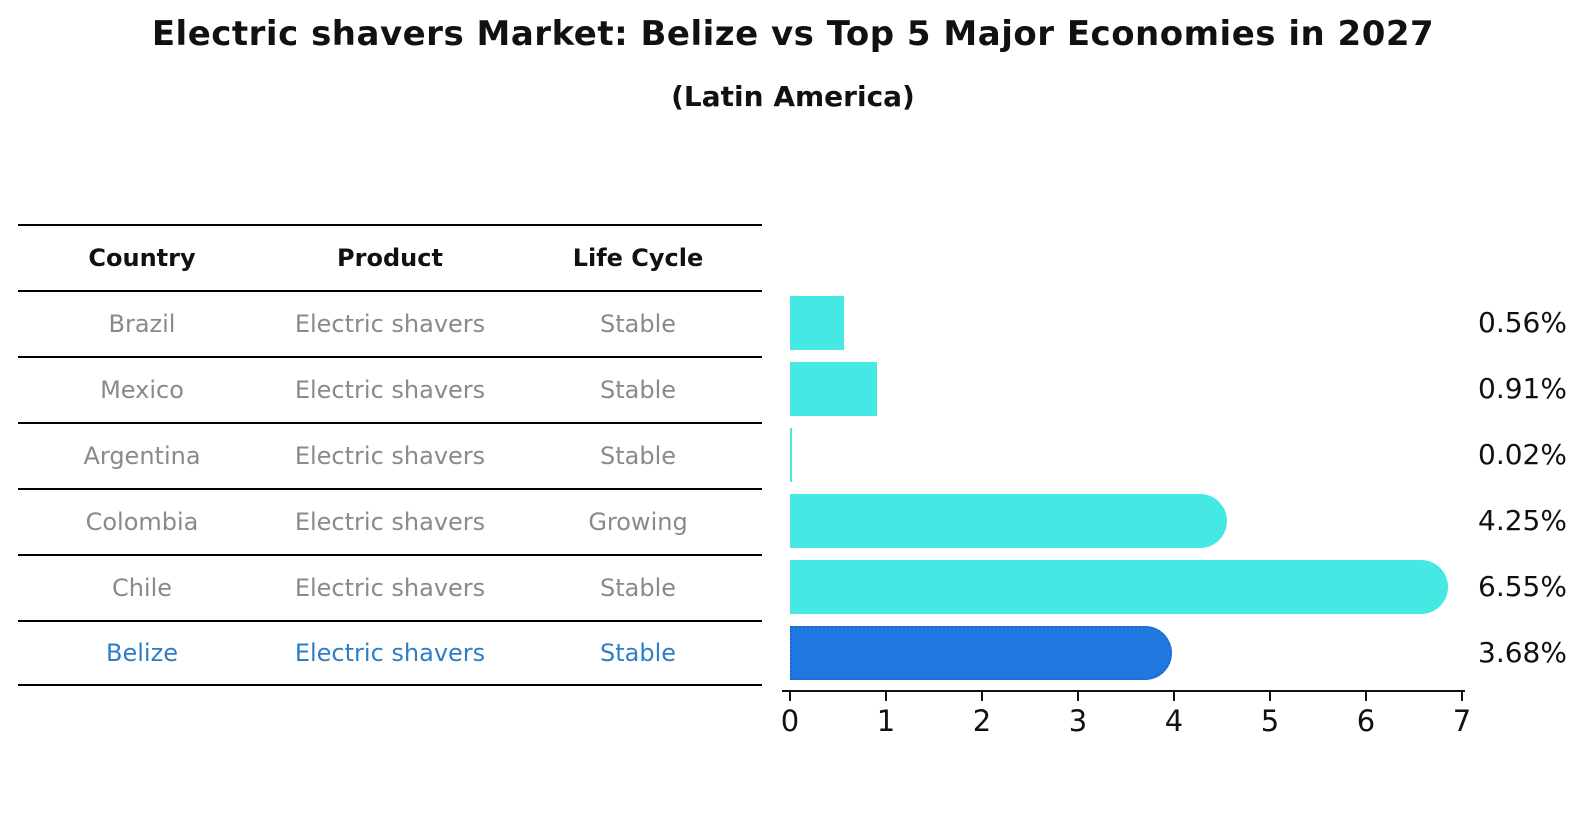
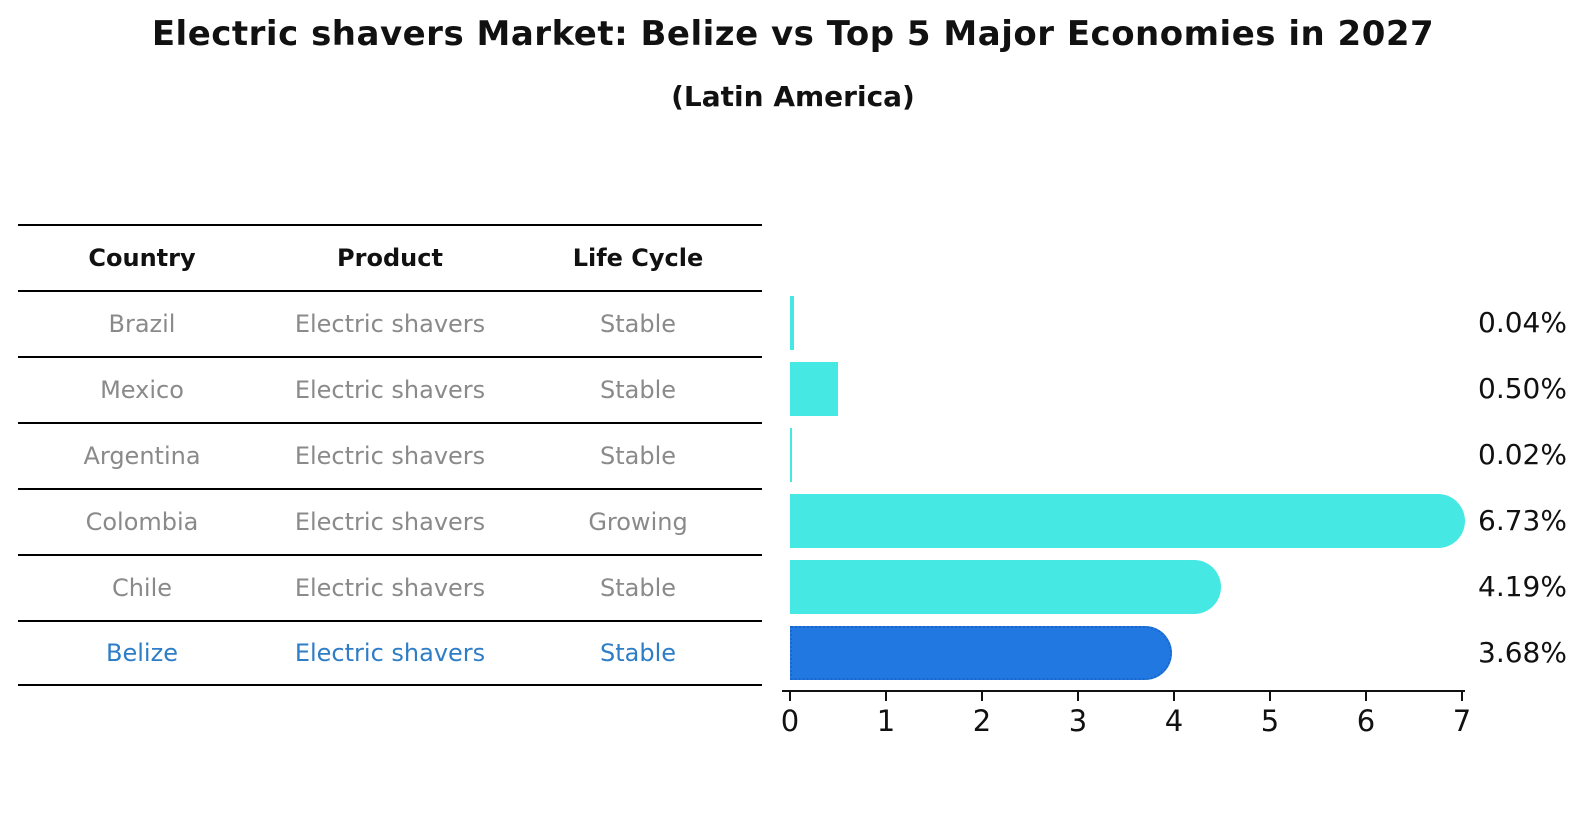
Brazil: 0.56% -> 0.04%
Mexico: 0.91% -> 0.50%
Colombia: 4.25% -> 6.73%
Chile: 6.55% -> 4.19%
